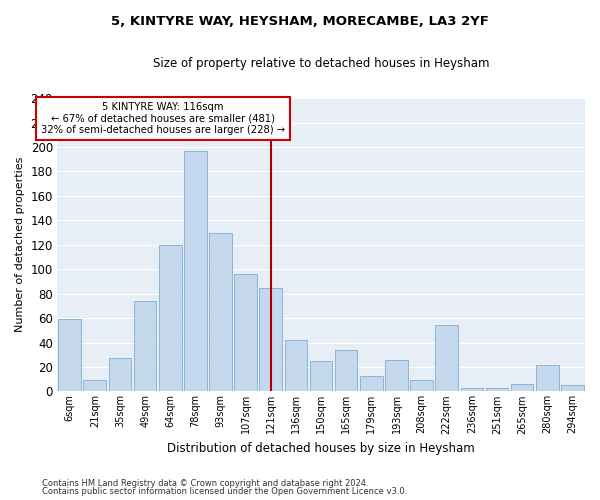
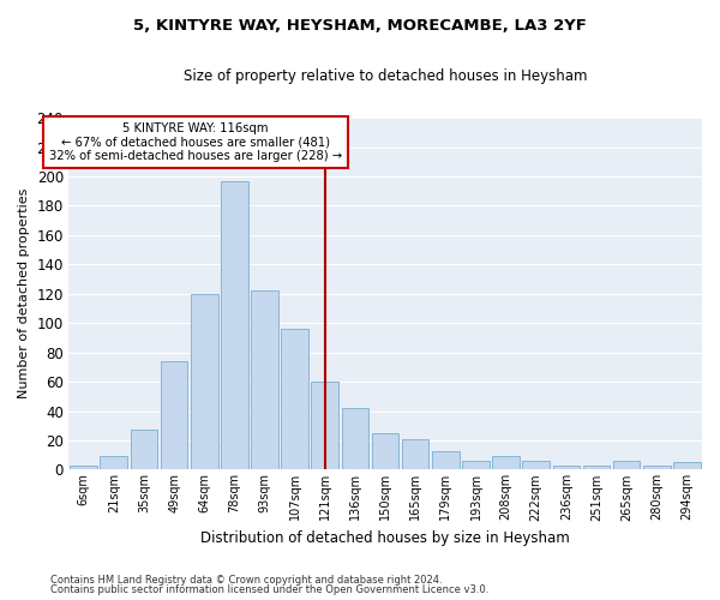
6sqm: 59 -> 3
93sqm: 130 -> 122
121sqm: 85 -> 60
165sqm: 34 -> 21
193sqm: 26 -> 6
222sqm: 54 -> 6
280sqm: 22 -> 3
